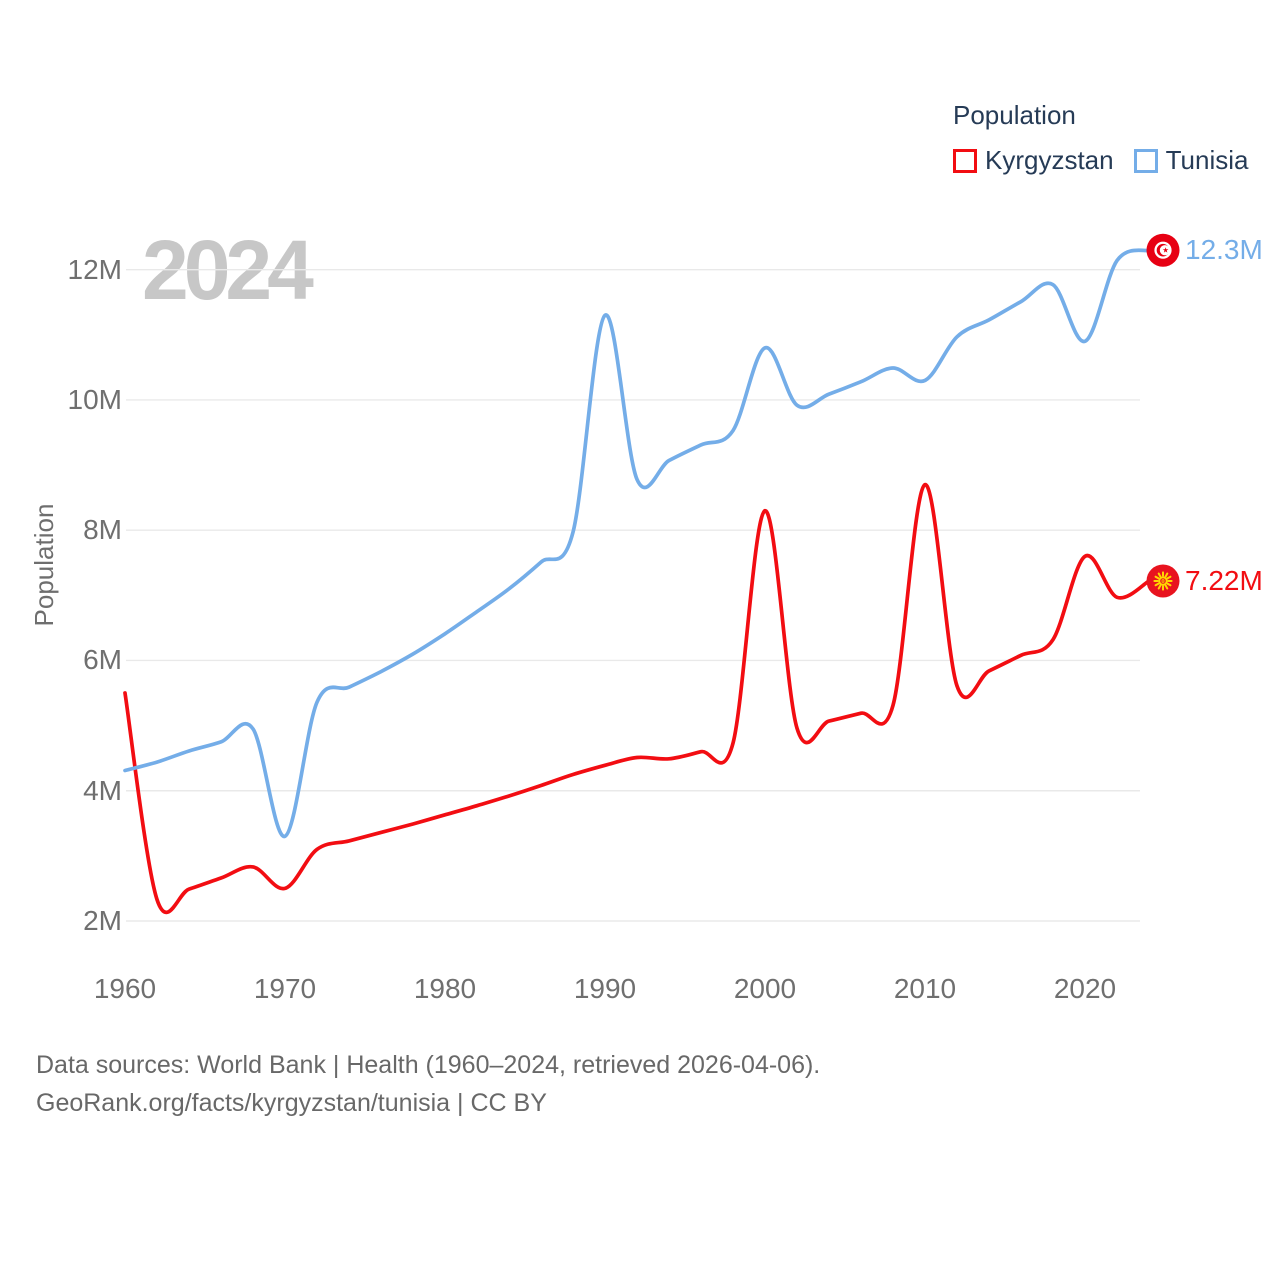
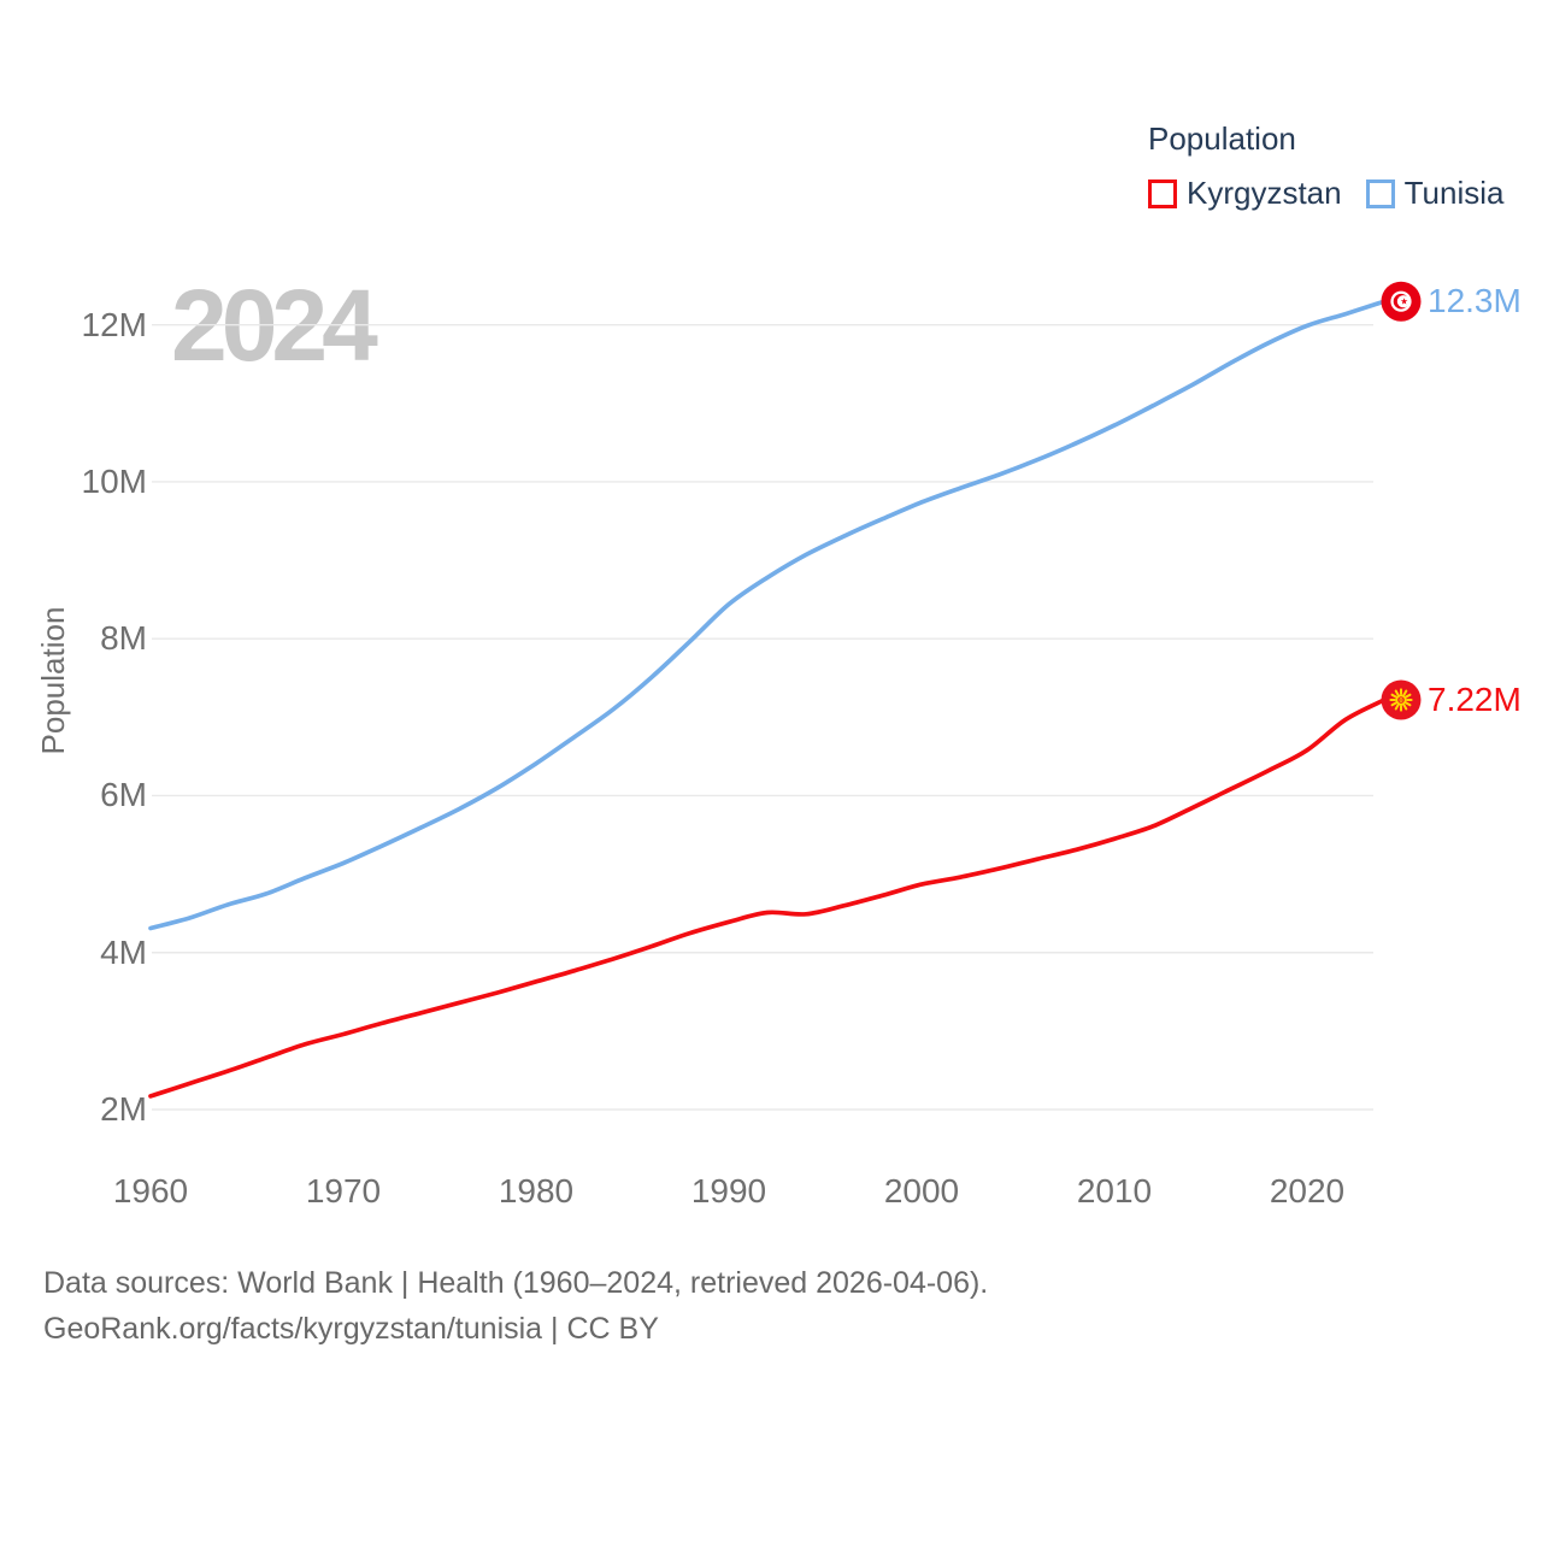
Kyrgyzstan/1960: 5.5M -> 2.2M
Kyrgyzstan/1970: 2.5M -> 3.0M
Tunisia/1970: 3.3M -> 5.1M
Tunisia/1990: 11.3M -> 8.4M
Kyrgyzstan/2000: 8.3M -> 4.9M
Tunisia/2000: 10.8M -> 9.7M
Kyrgyzstan/2010: 8.7M -> 5.5M
Tunisia/2010: 10.3M -> 10.7M
Kyrgyzstan/2020: 7.6M -> 6.6M
Tunisia/2020: 10.9M -> 12.0M
